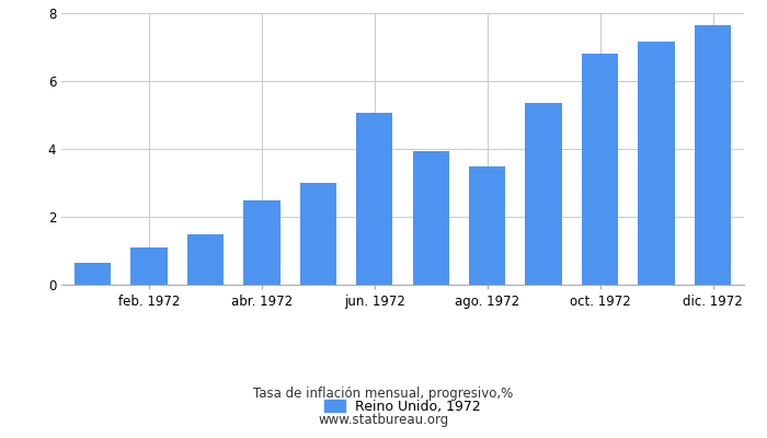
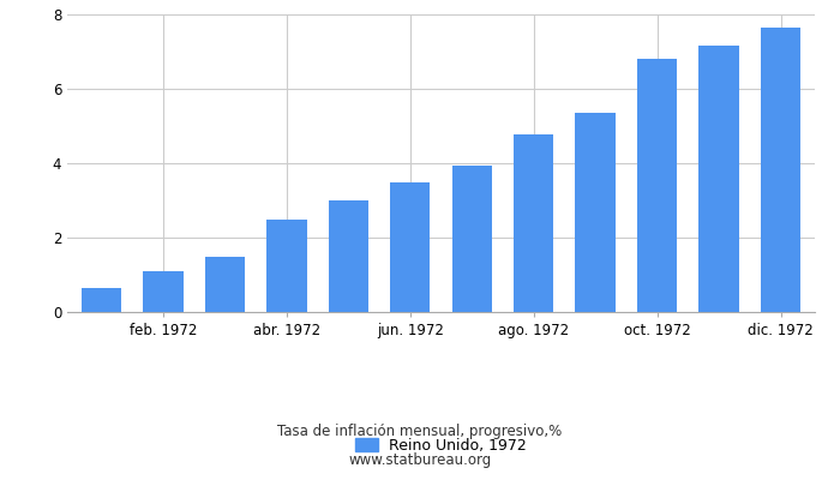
jun. 1972: 5.05 -> 3.48
ago. 1972: 3.50 -> 4.78
